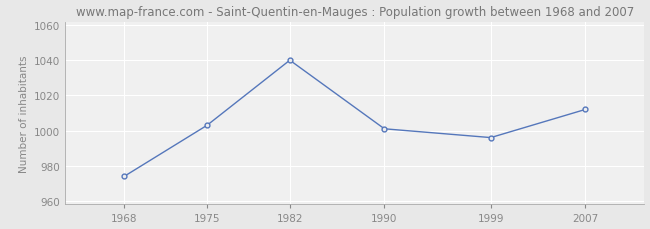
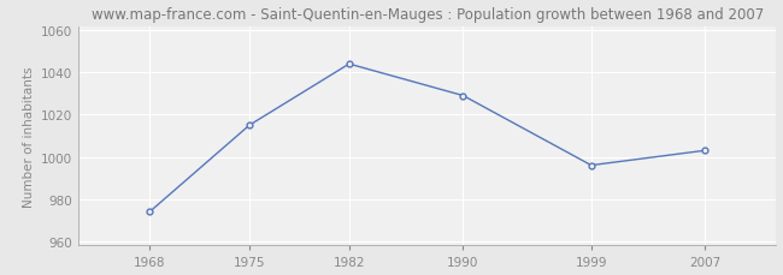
1975: 1003 -> 1015
1982: 1040 -> 1044
1990: 1001 -> 1029
2007: 1012 -> 1003
